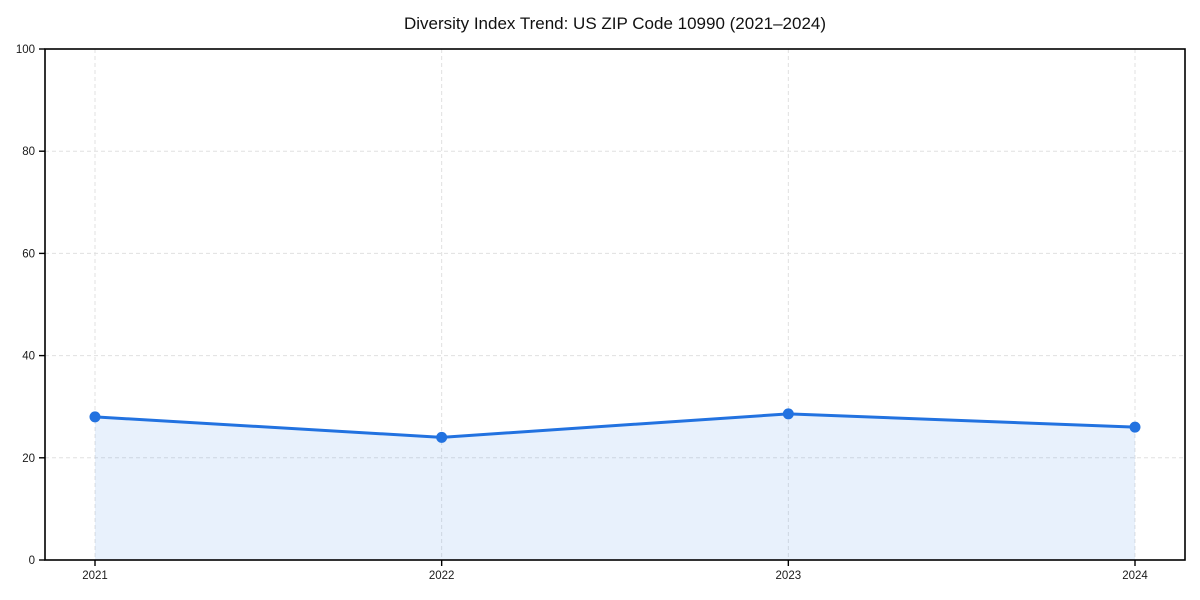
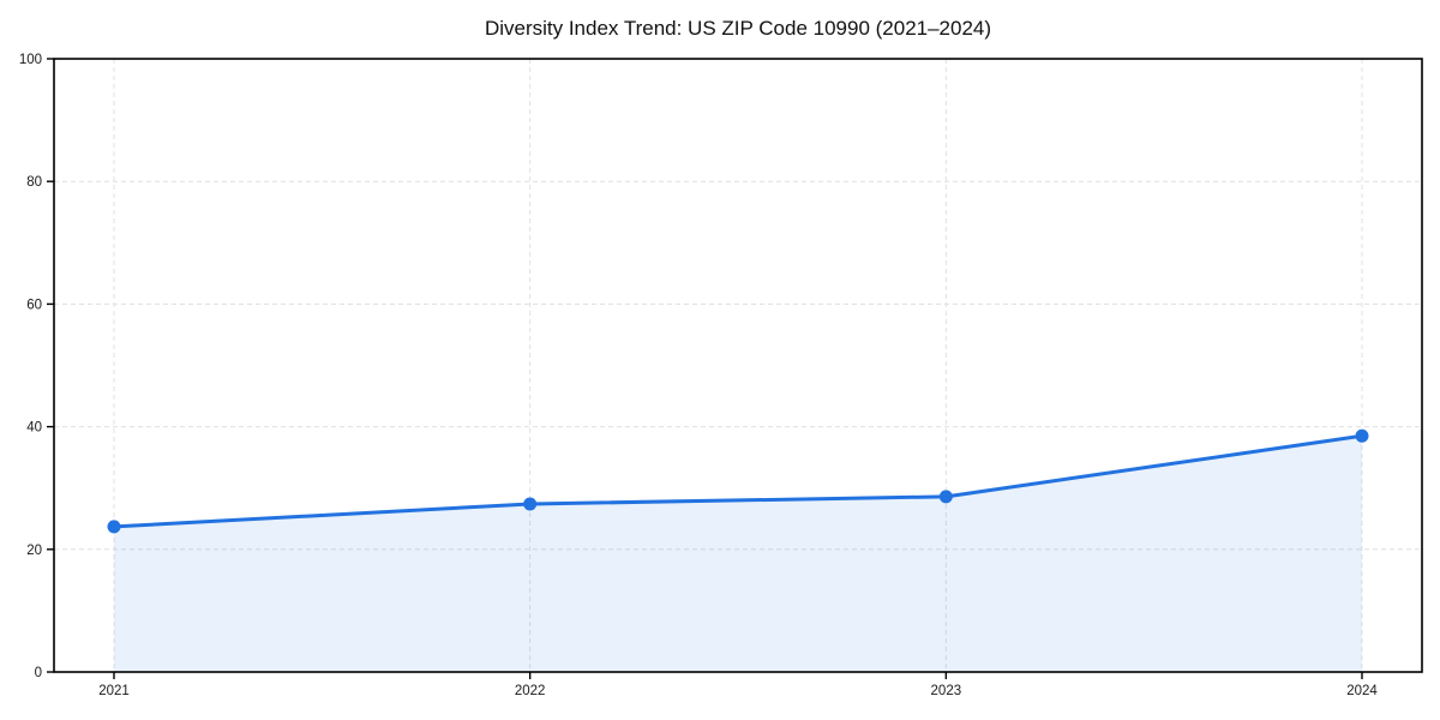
2021: 28 -> 24
2022: 24 -> 27
2024: 26 -> 38
